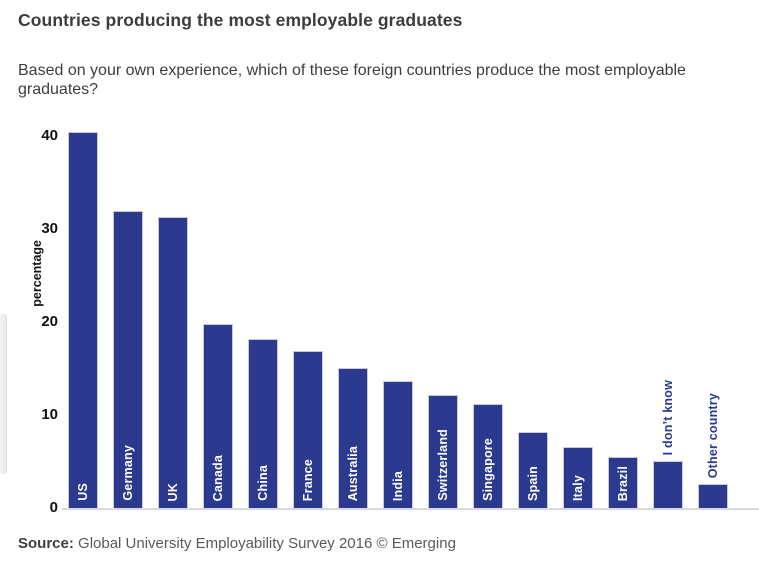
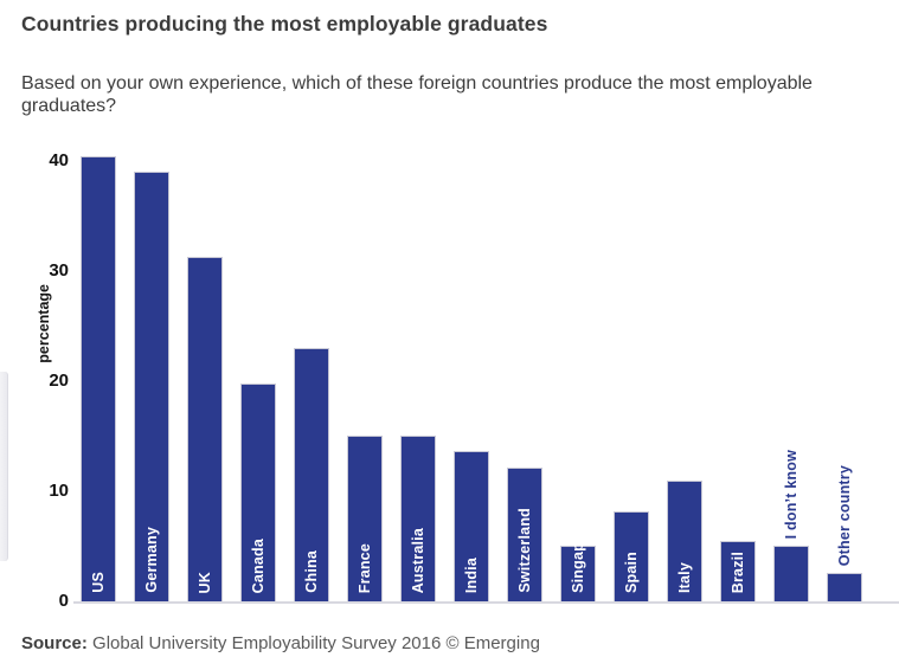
Germany: 32 -> 39
China: 18 -> 23
France: 17 -> 15
Singapore: 11 -> 5
Italy: 7 -> 11
